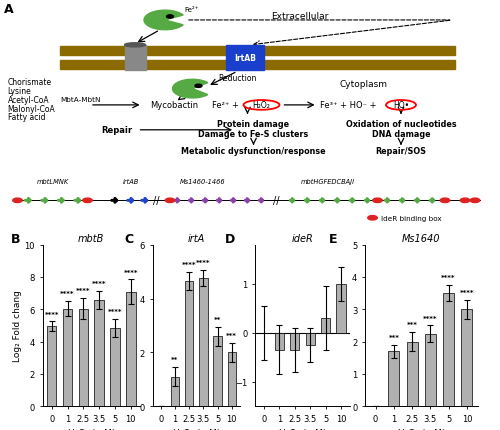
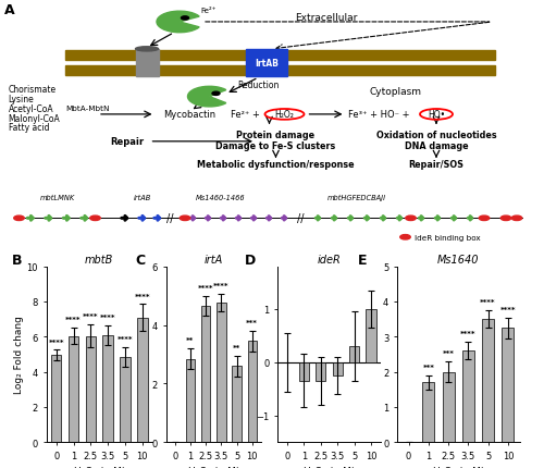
mbtB/3.5: 6.6 -> 6.1
irtA/1: 1.10 -> 2.85
irtA/10: 2.00 -> 3.45
Ms1640/3.5: 2.25 -> 2.60
Ms1640/10: 3.00 -> 3.25
